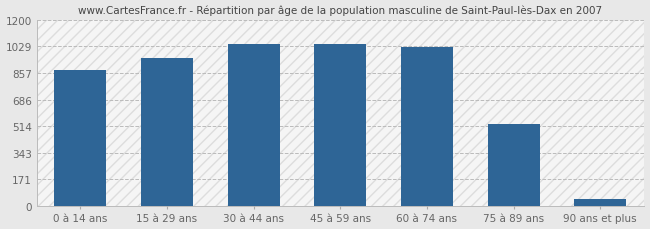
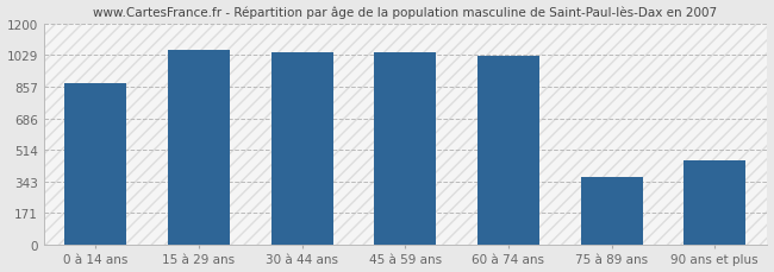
15 à 29 ans: 960 -> 1060
75 à 89 ans: 530 -> 370
90 ans et plus: 40 -> 460
